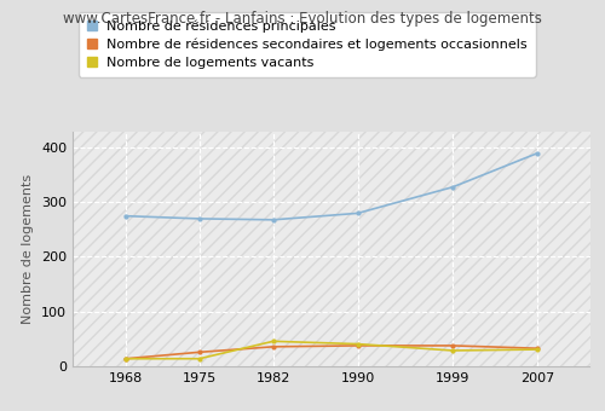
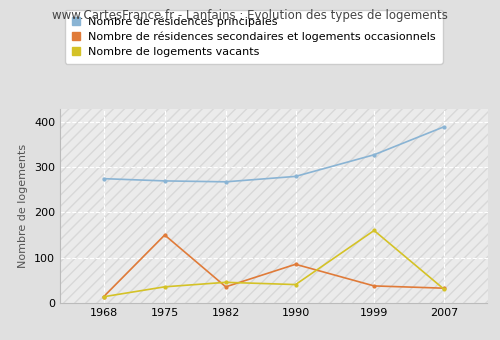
Nombre de résidences secondaires et logements occasionnels/1975: 25 -> 150
Nombre de logements vacants/1975: 13 -> 35
Nombre de résidences secondaires et logements occasionnels/1990: 37 -> 85
Nombre de logements vacants/1999: 28 -> 160
